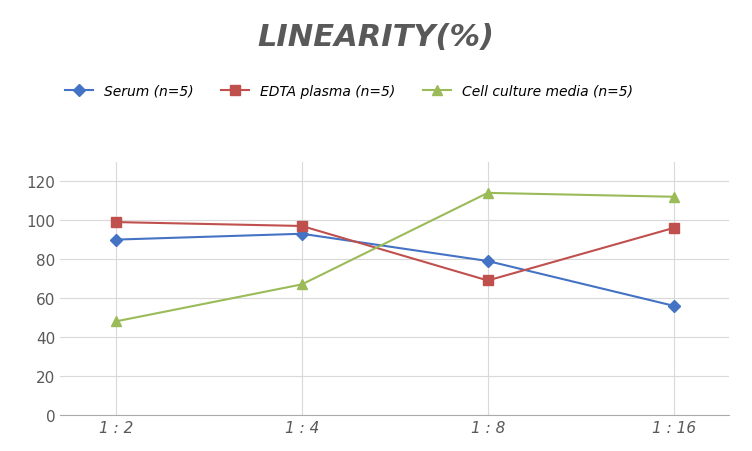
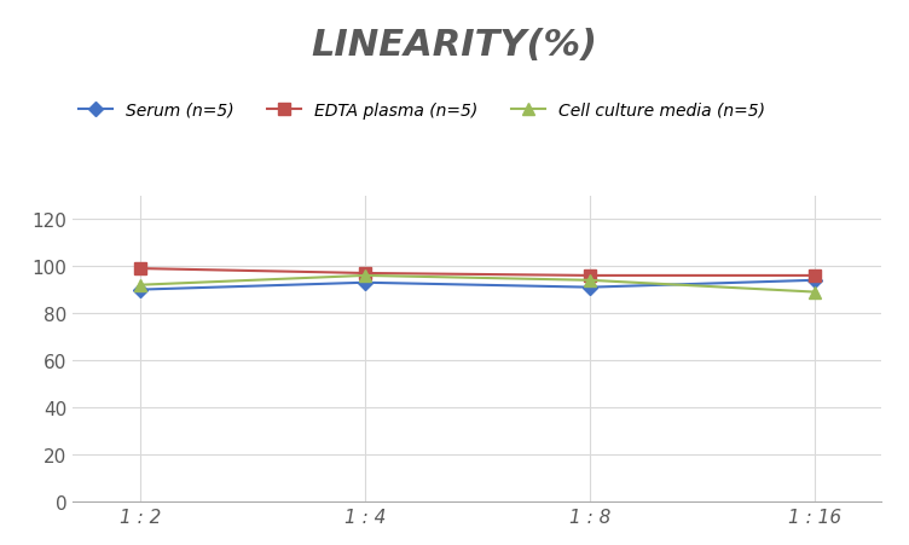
Cell culture media (n=5)/1 : 2: 48 -> 92
Cell culture media (n=5)/1 : 4: 67 -> 96
Serum (n=5)/1 : 8: 79 -> 91
EDTA plasma (n=5)/1 : 8: 69 -> 96
Cell culture media (n=5)/1 : 8: 114 -> 94
Serum (n=5)/1 : 16: 56 -> 94
Cell culture media (n=5)/1 : 16: 112 -> 89
